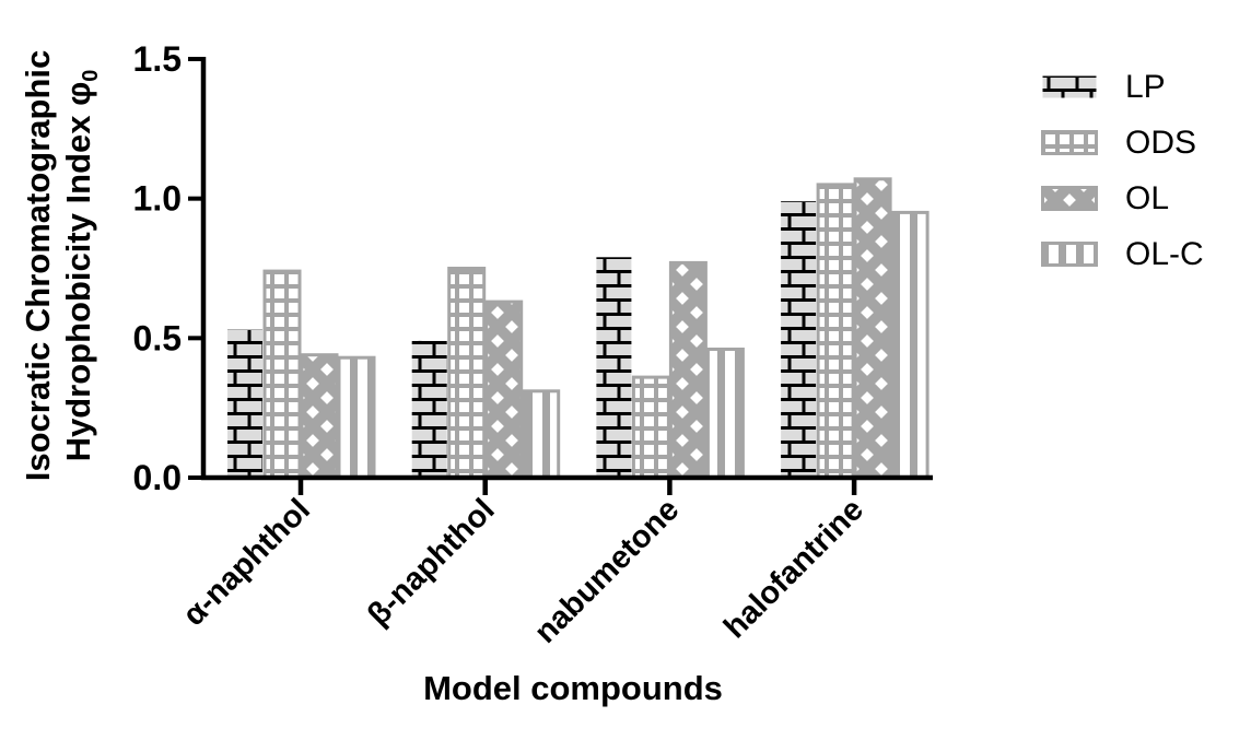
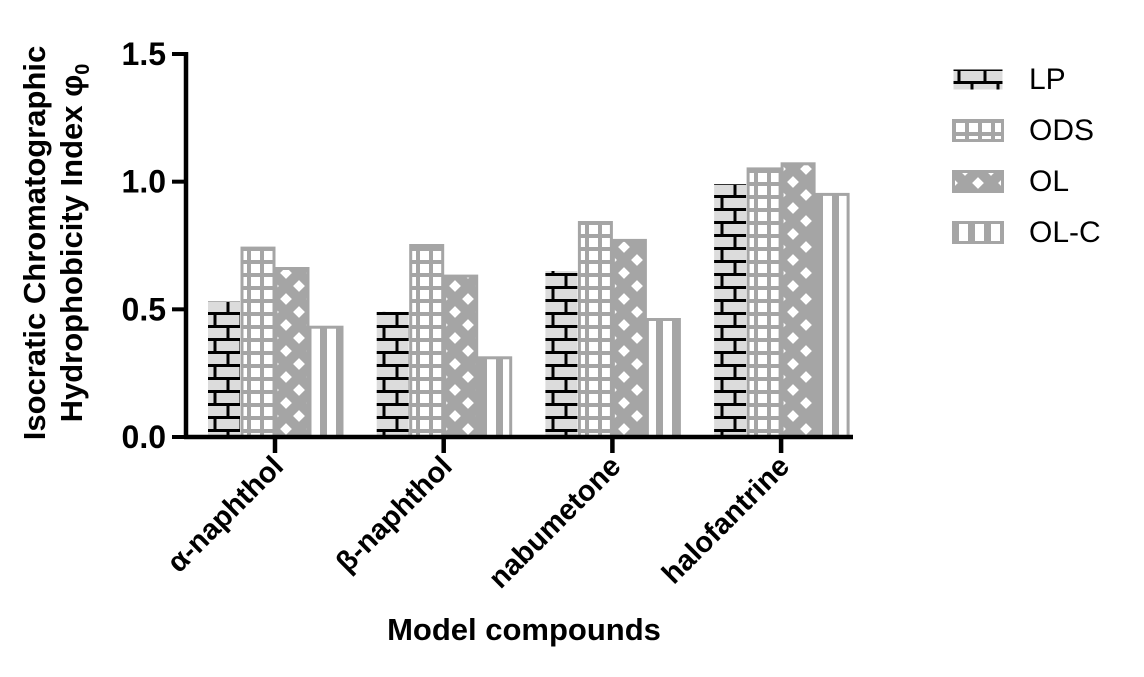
OL/α-naphthol: 0.44 -> 0.66
LP/nabumetone: 0.79 -> 0.65
ODS/nabumetone: 0.36 -> 0.84
